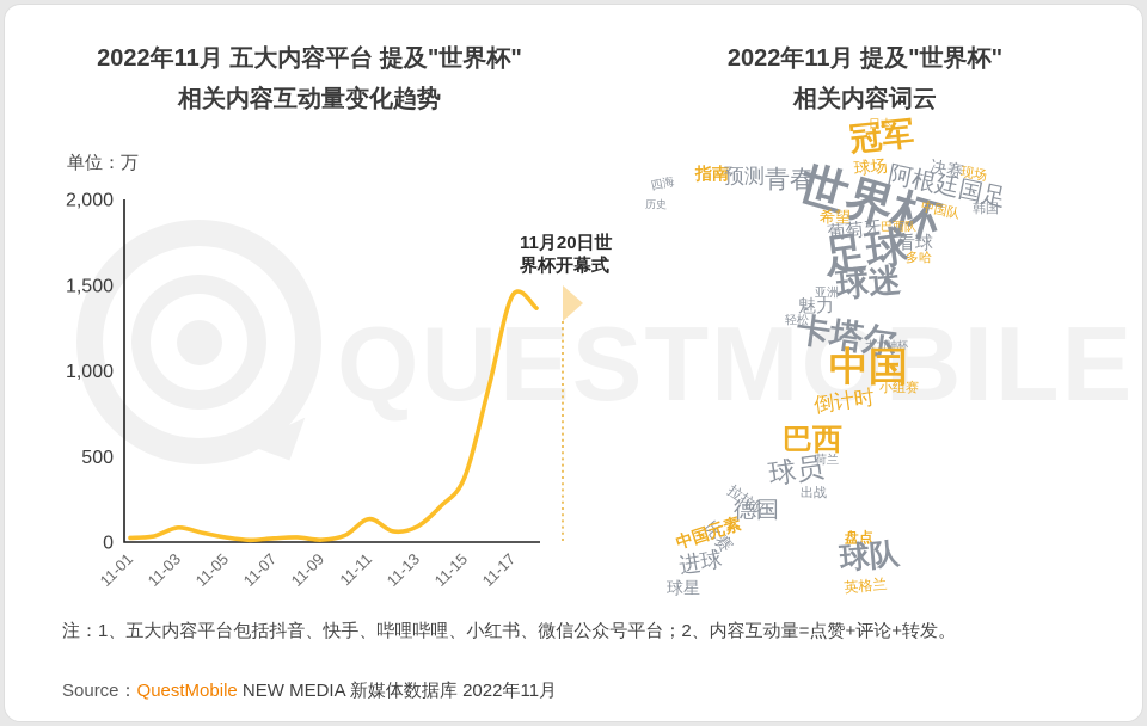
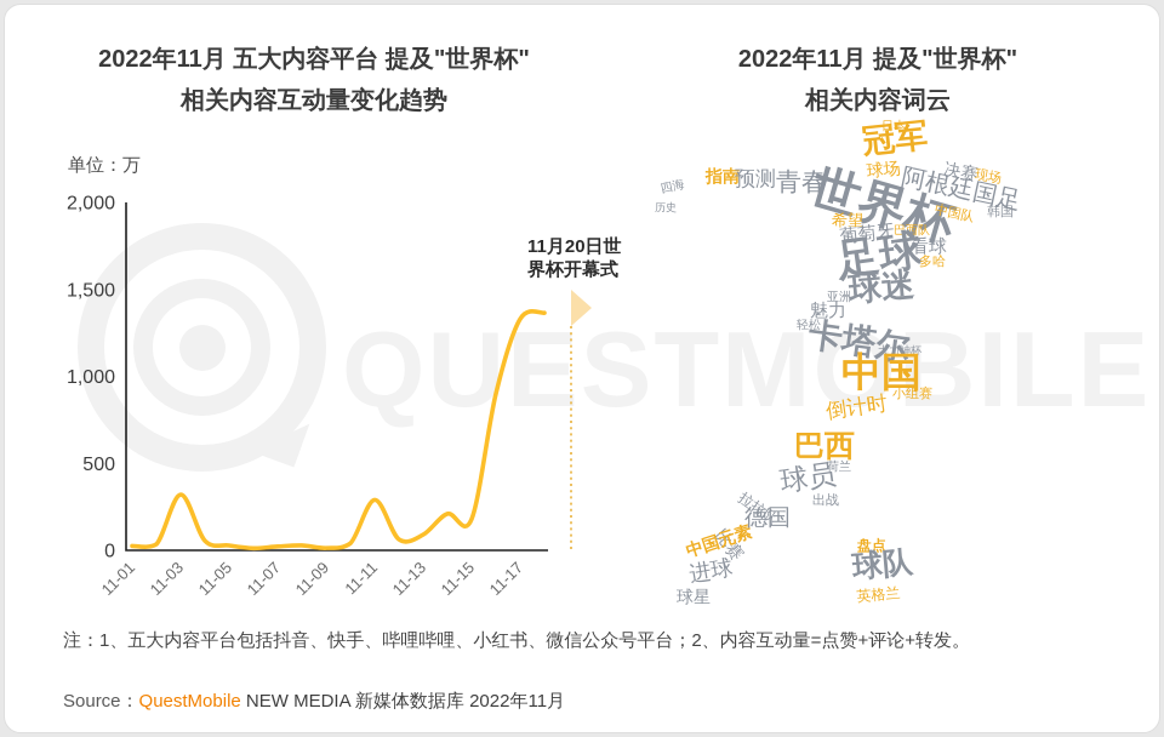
11-03: 80 -> 320
11-11: 140 -> 290
11-15: 380 -> 180
11-17: 1440 -> 1330
